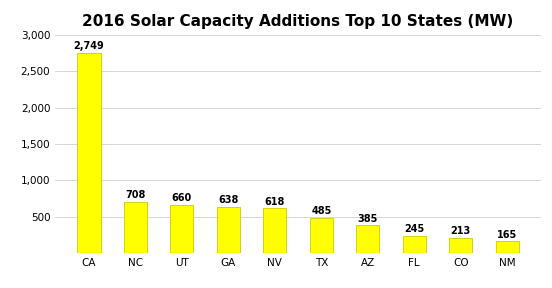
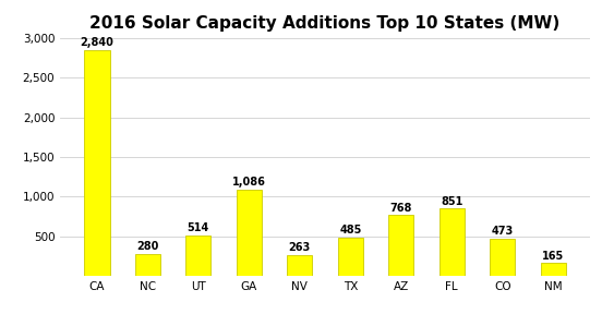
CA: 2,749 -> 2,840
NC: 708 -> 280
UT: 660 -> 514
GA: 638 -> 1,086
NV: 618 -> 263
AZ: 385 -> 768
FL: 245 -> 851
CO: 213 -> 473
